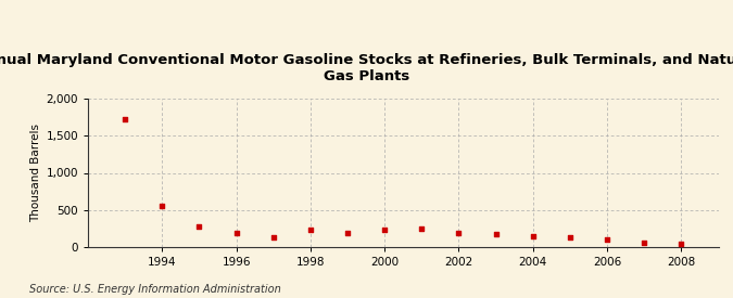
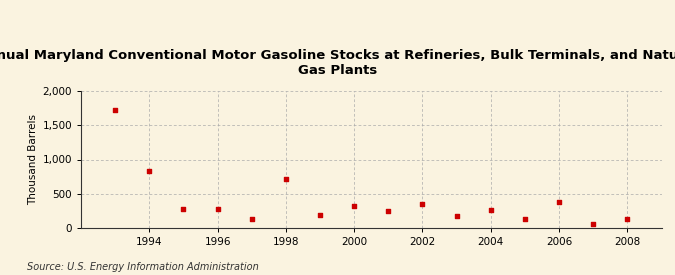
1994: 560 -> 840
1996: 190 -> 280
1998: 240 -> 720
2000: 240 -> 320
2002: 200 -> 360
2004: 160 -> 260
2006: 100 -> 380
2008: 50 -> 140
